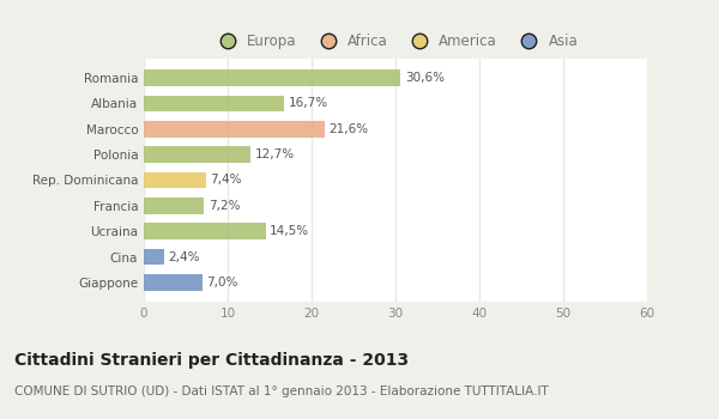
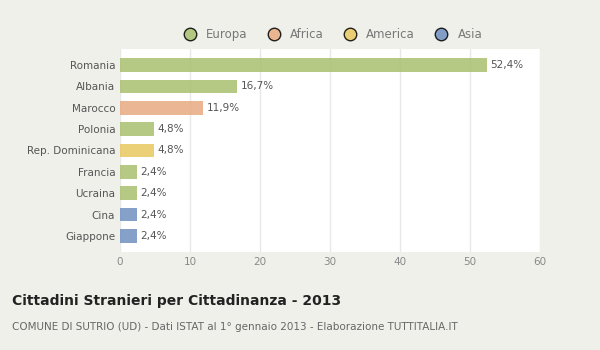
Romania: 30,6% -> 52,4%
Marocco: 21,6% -> 11,9%
Polonia: 12,7% -> 4,8%
Rep. Dominicana: 7,4% -> 4,8%
Francia: 7,2% -> 2,4%
Ucraina: 14,5% -> 2,4%
Giappone: 7,0% -> 2,4%
